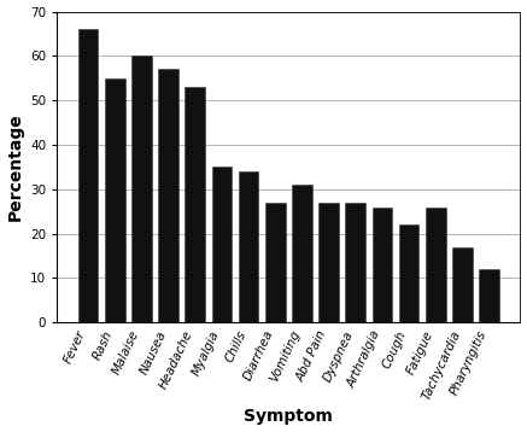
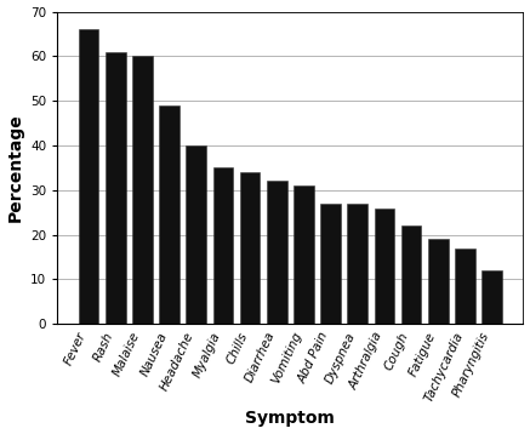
Rash: 55 -> 61
Nausea: 57 -> 49
Headache: 53 -> 40
Diarrhea: 27 -> 32
Fatigue: 26 -> 19
